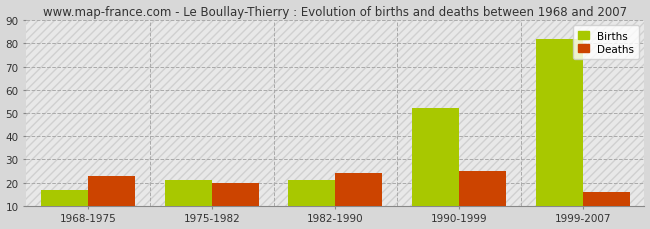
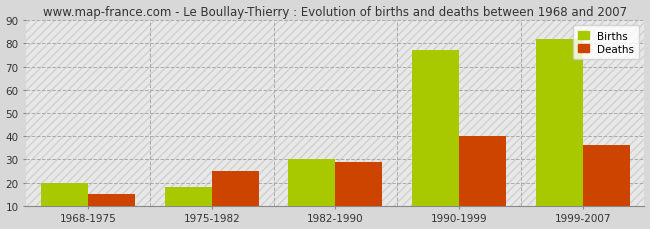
Births/1968-1975: 17 -> 20
Deaths/1968-1975: 23 -> 15
Births/1975-1982: 21 -> 18
Deaths/1975-1982: 20 -> 25
Births/1982-1990: 21 -> 30
Deaths/1982-1990: 24 -> 29
Births/1990-1999: 52 -> 77
Deaths/1990-1999: 25 -> 40
Deaths/1999-2007: 16 -> 36
